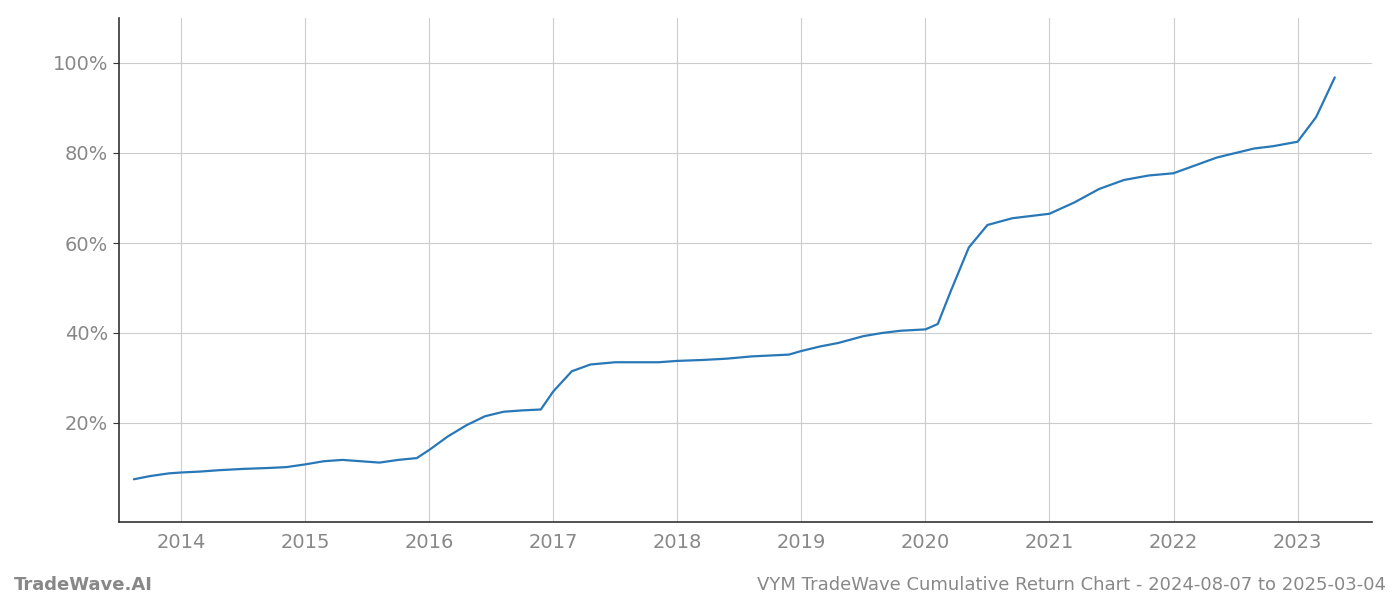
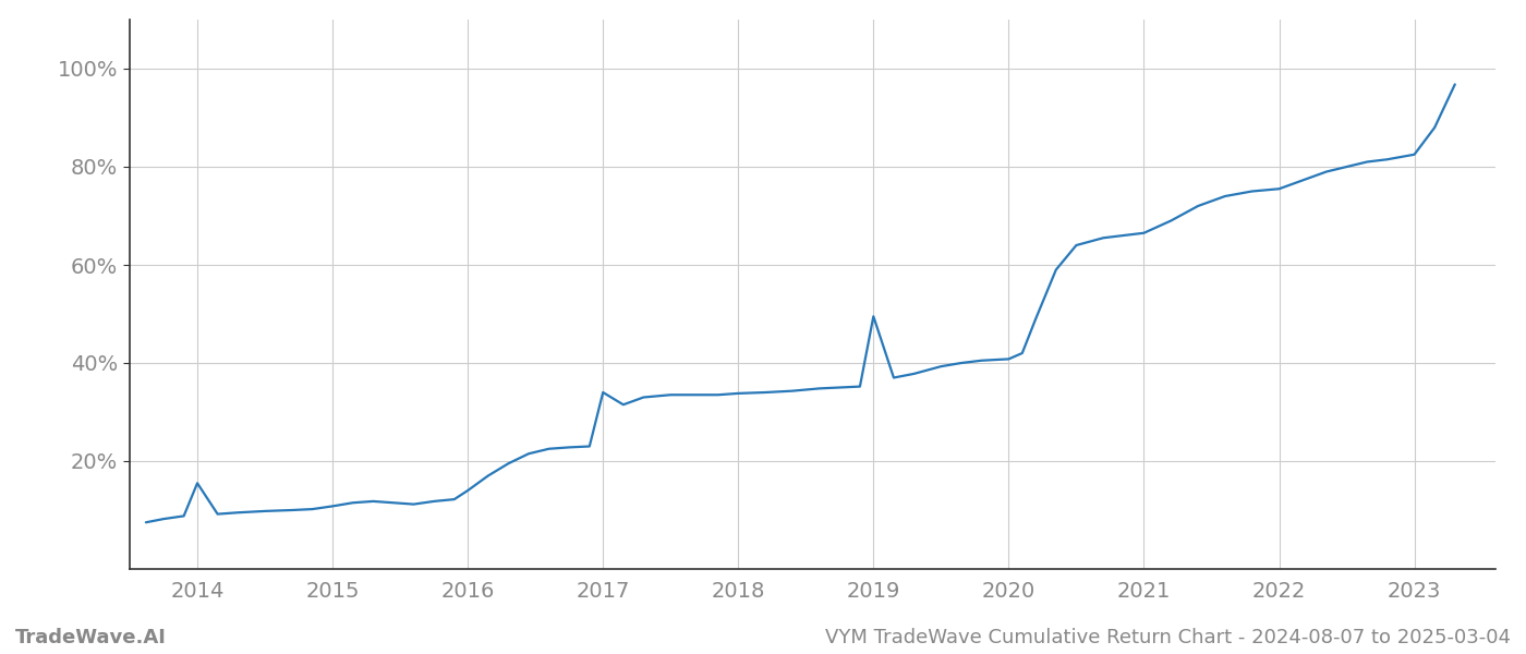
2014: 9.0% -> 15.5%
2017: 27.0% -> 34.0%
2019: 36.0% -> 49.5%
